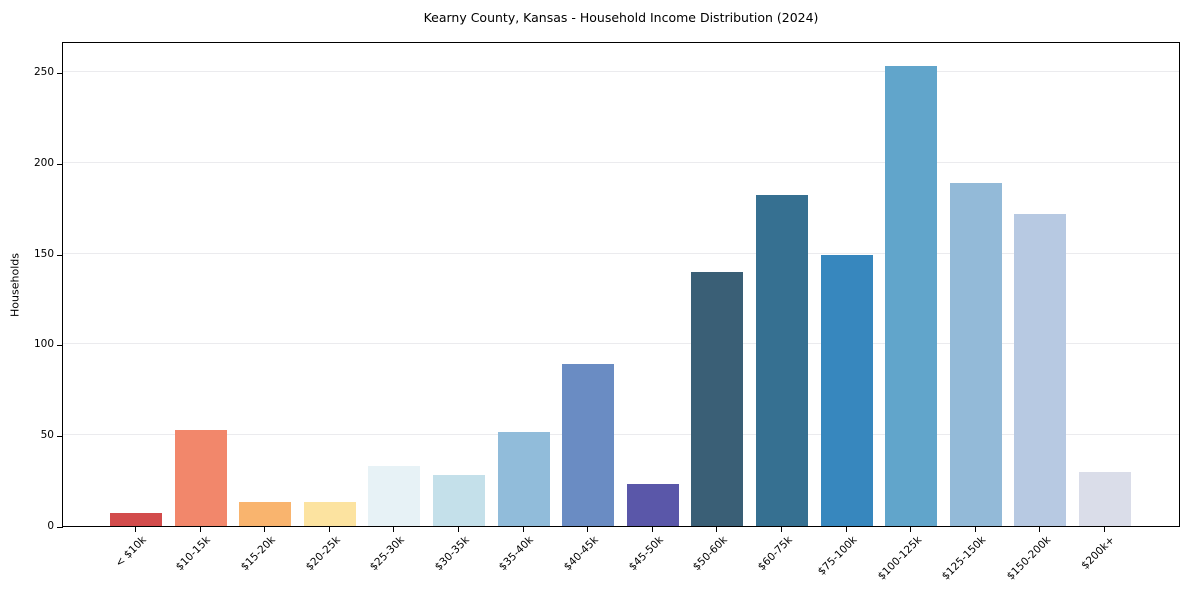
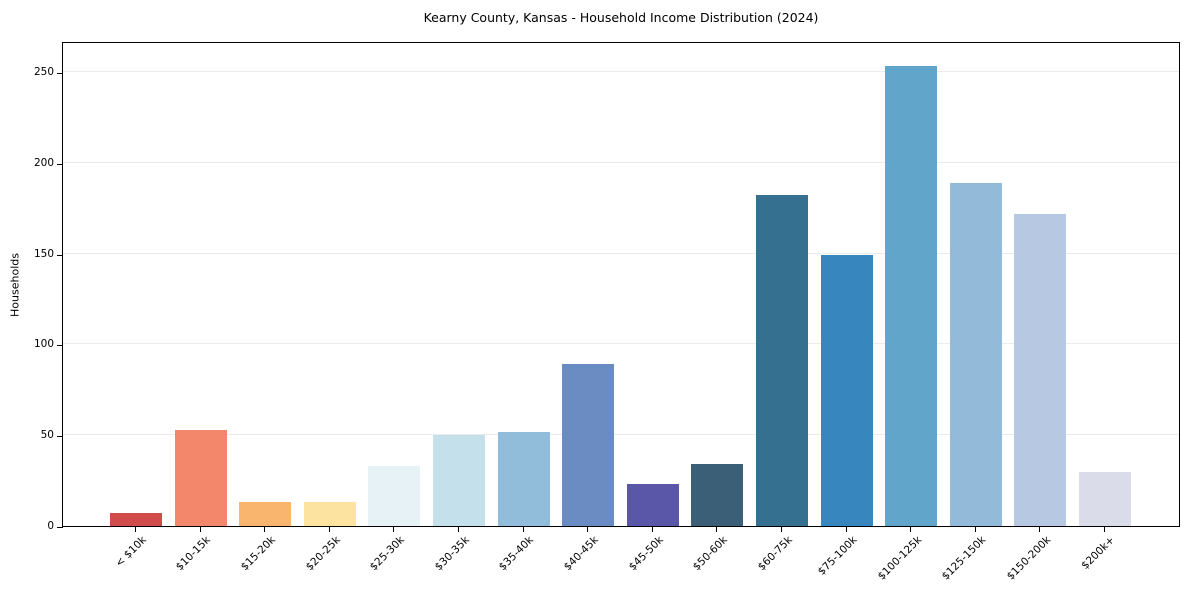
$30-35k: 28 -> 50
$50-60k: 140 -> 34
